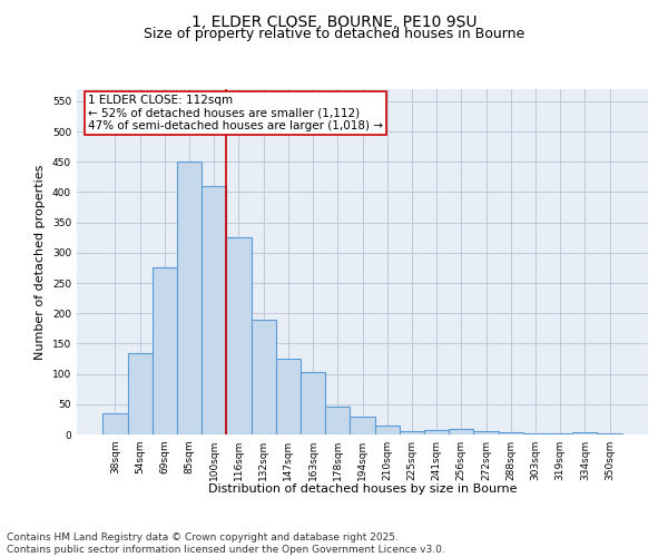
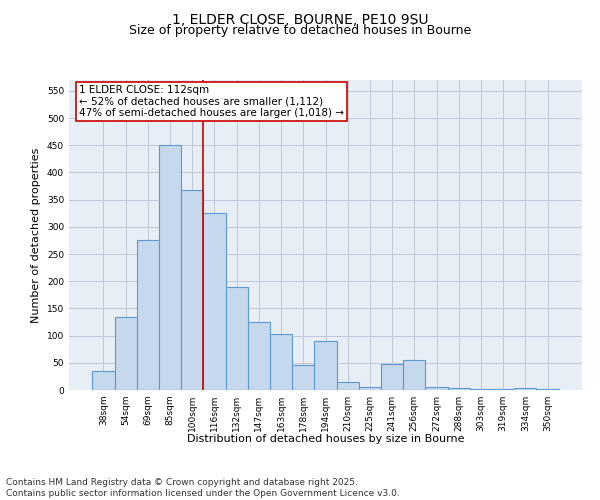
100sqm: 410 -> 368
194sqm: 30 -> 90
241sqm: 8 -> 48
256sqm: 10 -> 56
